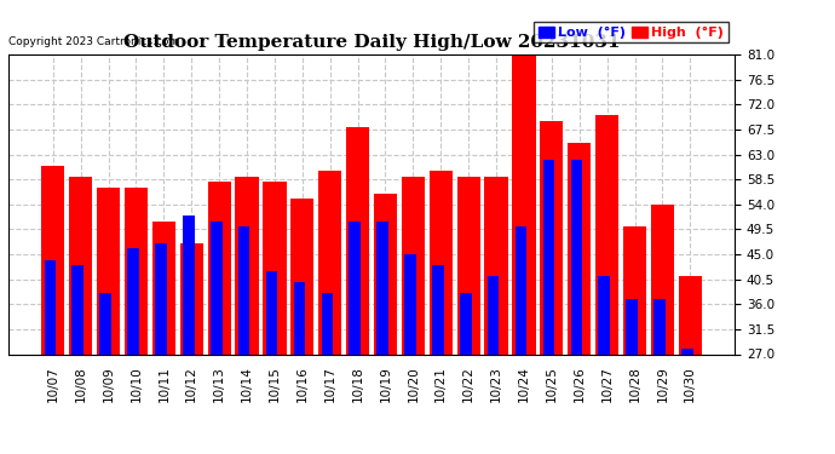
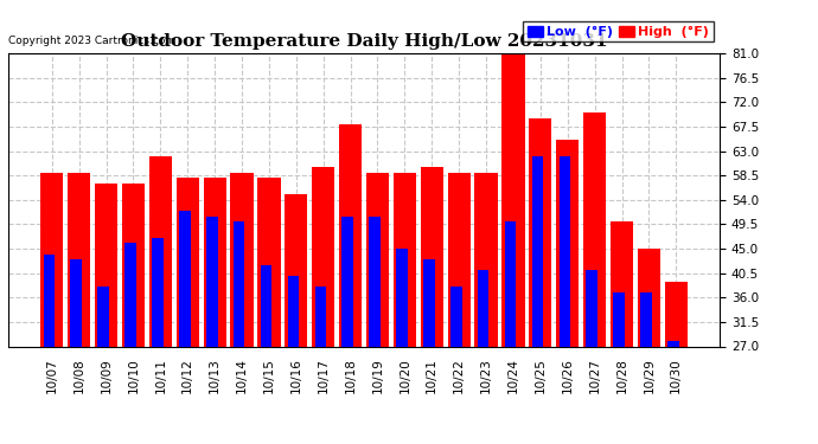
High (°F)/10/07: 61 -> 59
High (°F)/10/11: 51 -> 62
High (°F)/10/12: 47 -> 58
High (°F)/10/19: 56 -> 59
High (°F)/10/29: 54 -> 45
High (°F)/10/30: 41 -> 39
